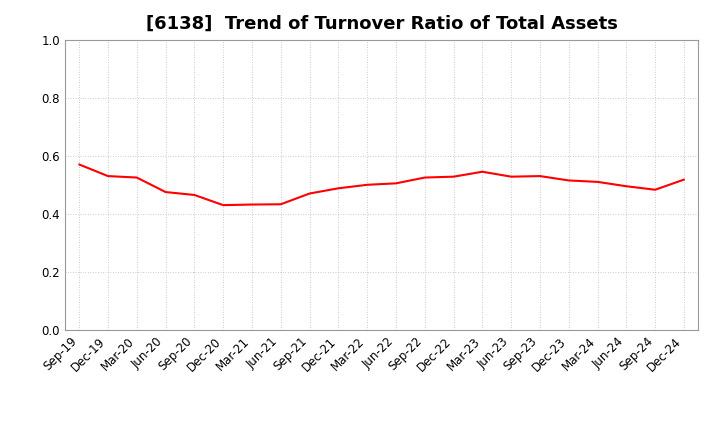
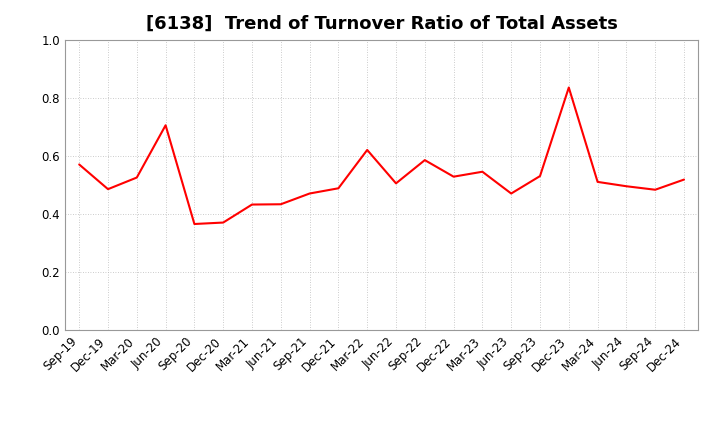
Dec-19: 0.530 -> 0.485
Jun-20: 0.475 -> 0.705
Sep-20: 0.465 -> 0.365
Dec-20: 0.430 -> 0.370
Mar-22: 0.500 -> 0.620
Sep-22: 0.525 -> 0.585
Jun-23: 0.528 -> 0.470
Dec-23: 0.515 -> 0.835
